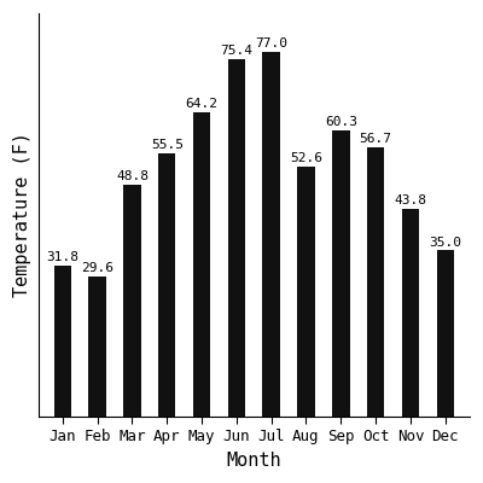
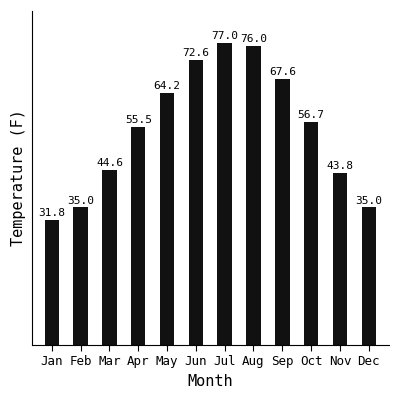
Feb: 29.6 -> 35.0
Mar: 48.8 -> 44.6
Jun: 75.4 -> 72.6
Aug: 52.6 -> 76.0
Sep: 60.3 -> 67.6
